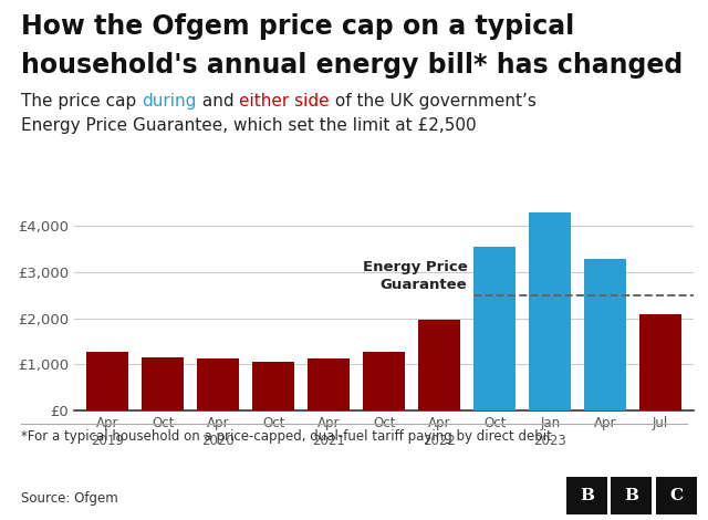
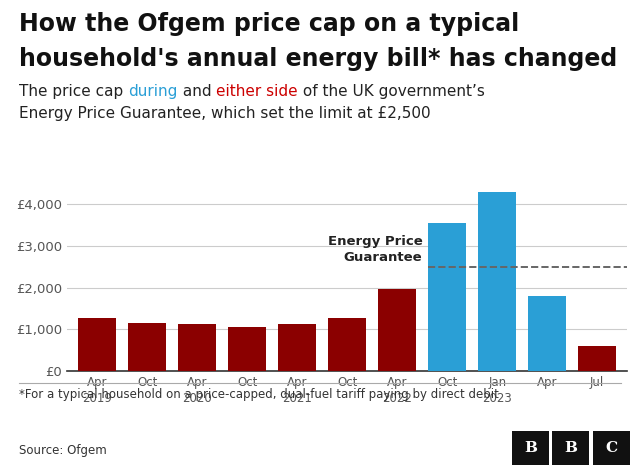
Apr: £3,280 -> £1,800
Jul: £2,070 -> £600
